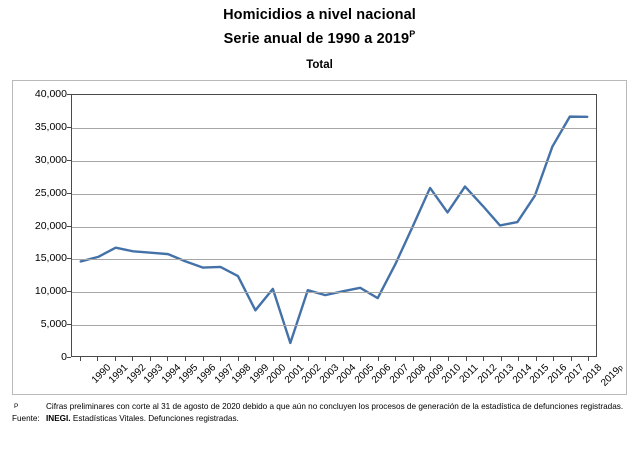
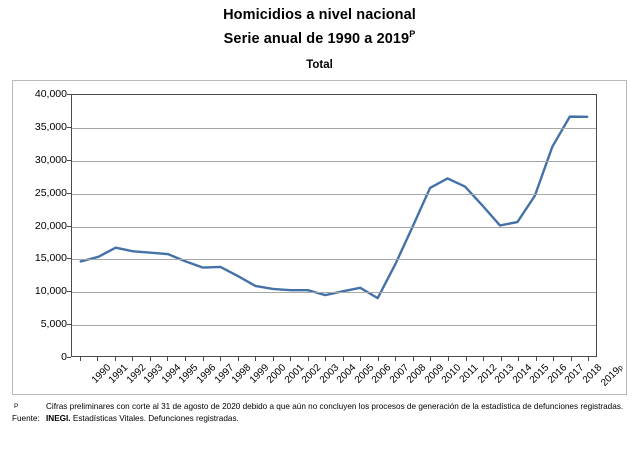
2000: 7000 -> 11000
2002: 2000 -> 10000
2011: 22000 -> 27000
